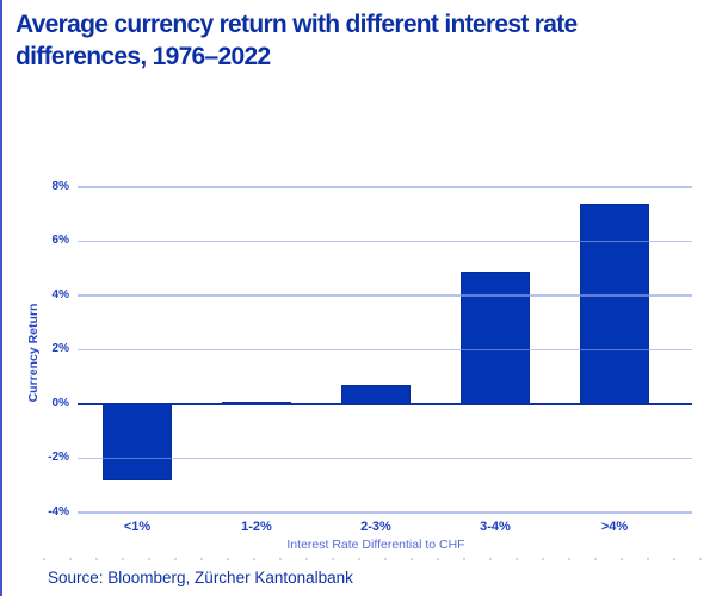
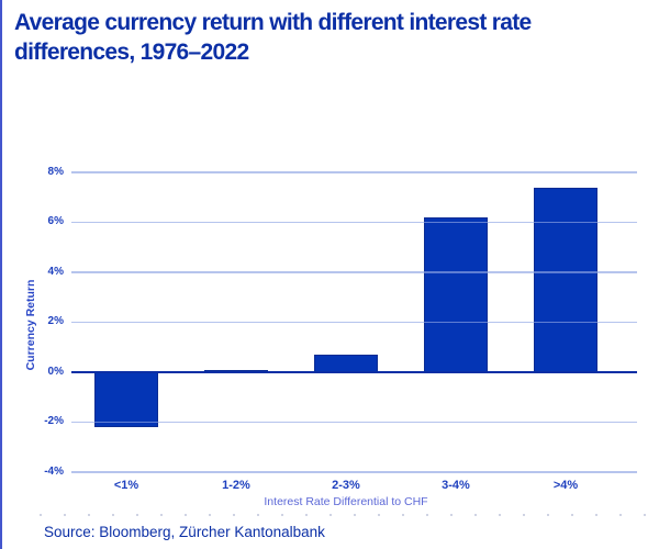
<1%: -2.8% -> -2.2%
3-4%: 4.9% -> 6.2%
